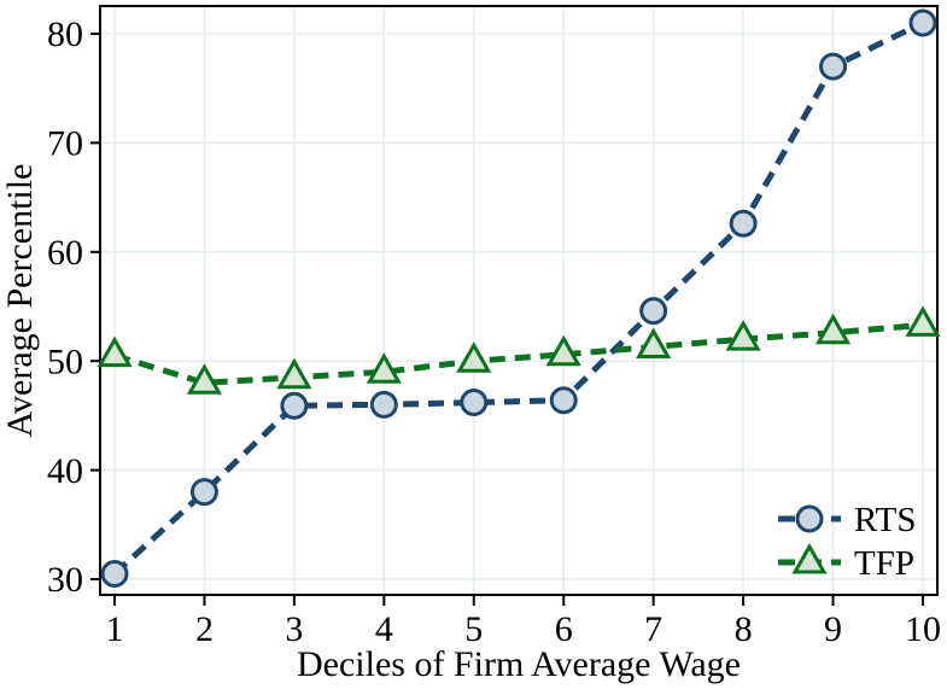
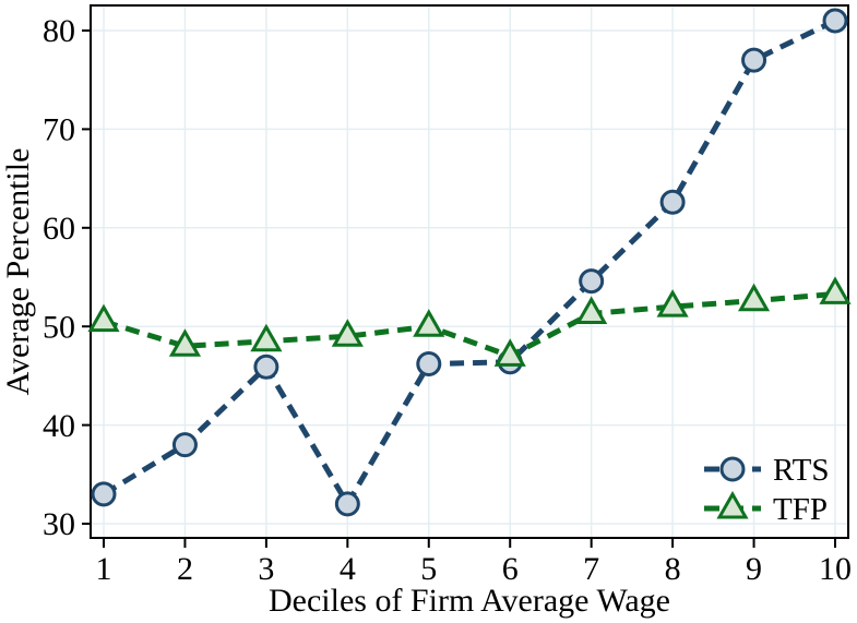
RTS/1: 30 -> 33
RTS/4: 46 -> 32
TFP/6: 51 -> 47
